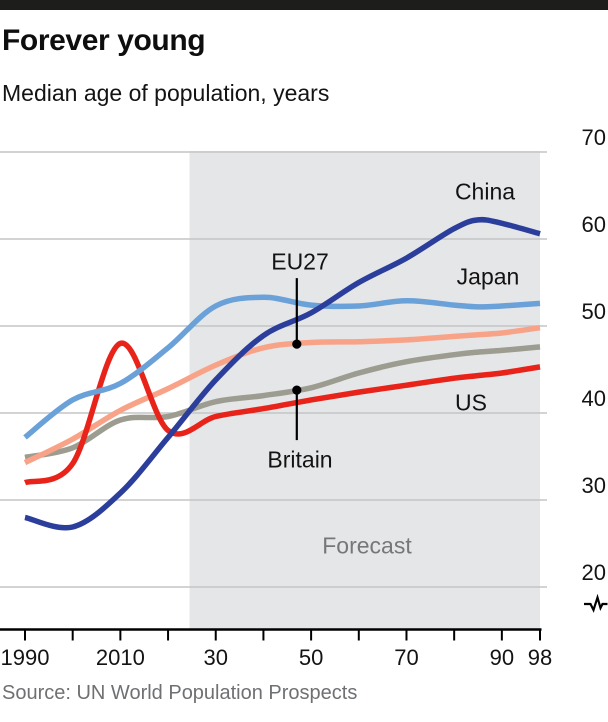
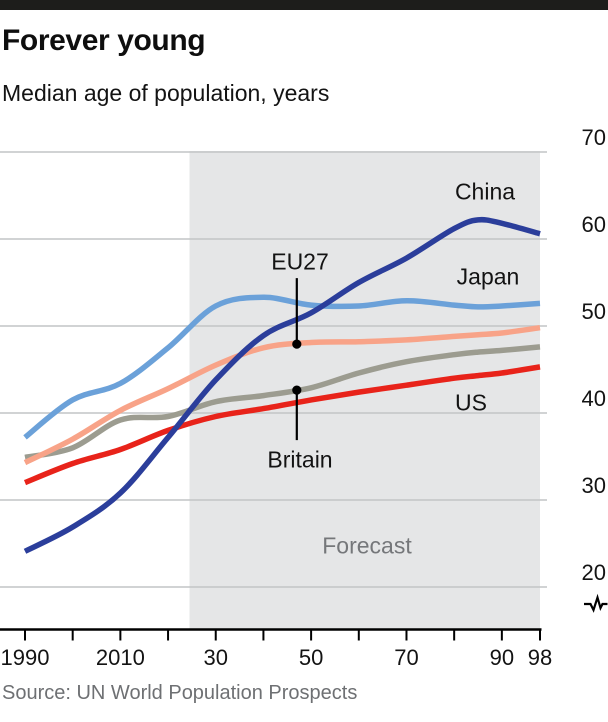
China/1990: 28 -> 24
US/2010: 48 -> 36
